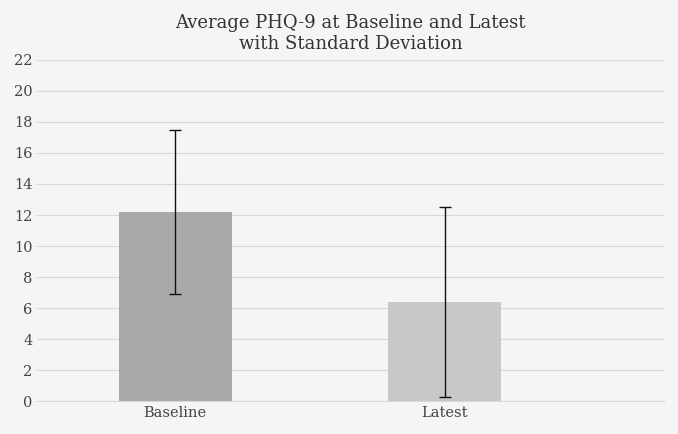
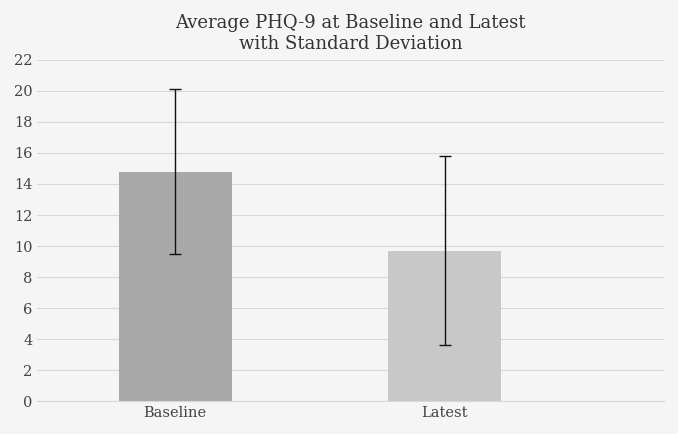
Baseline: 12.2 -> 14.8
Latest: 6.4 -> 9.7
